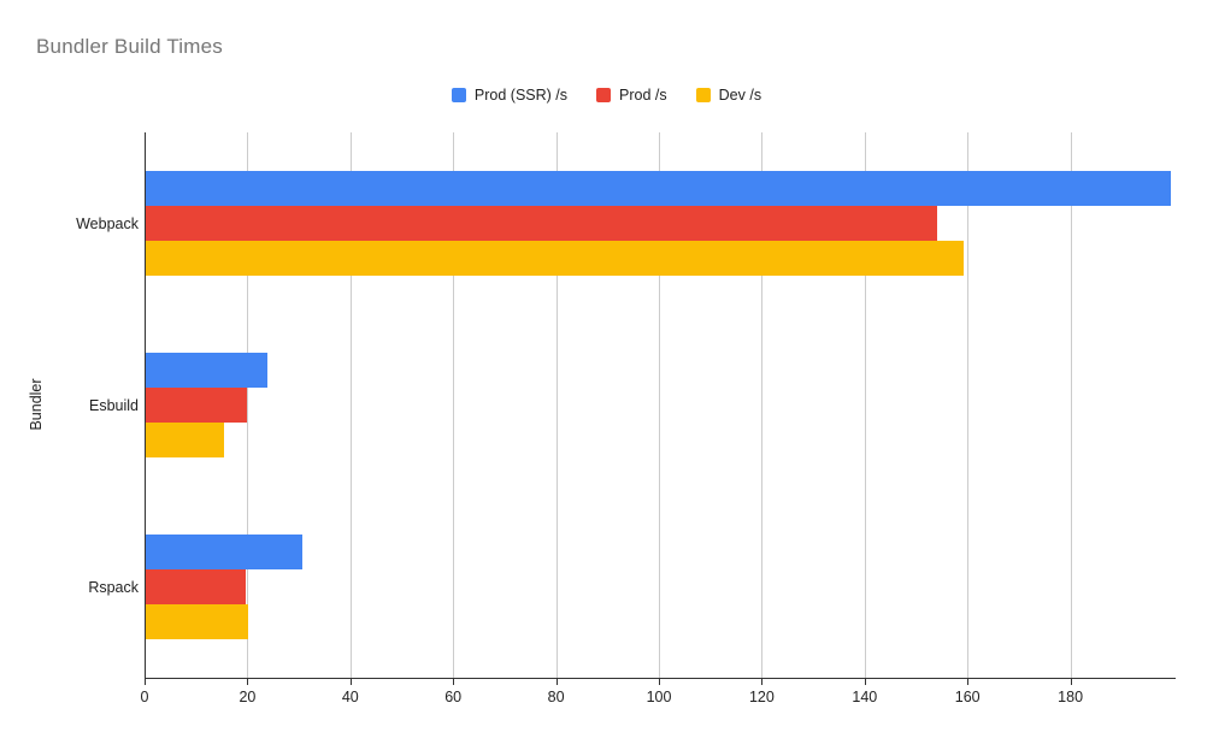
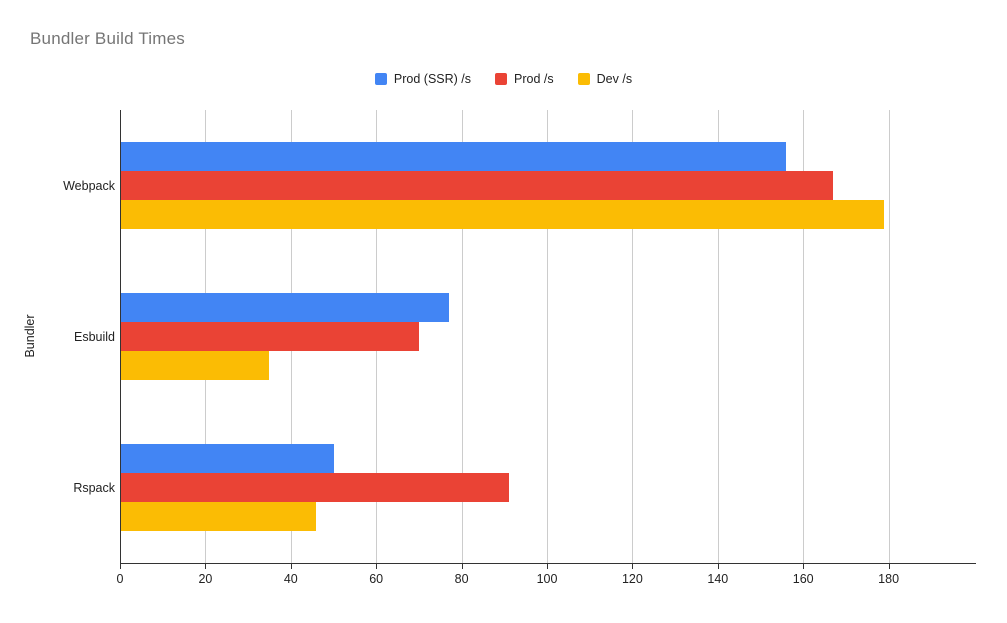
Prod (SSR) /s/Webpack: 200 -> 156
Prod /s/Webpack: 154 -> 167
Dev /s/Webpack: 159 -> 179
Prod (SSR) /s/Esbuild: 24 -> 77
Prod /s/Esbuild: 20 -> 70
Dev /s/Esbuild: 15 -> 35
Prod (SSR) /s/Rspack: 31 -> 50
Prod /s/Rspack: 20 -> 91
Dev /s/Rspack: 20 -> 46
